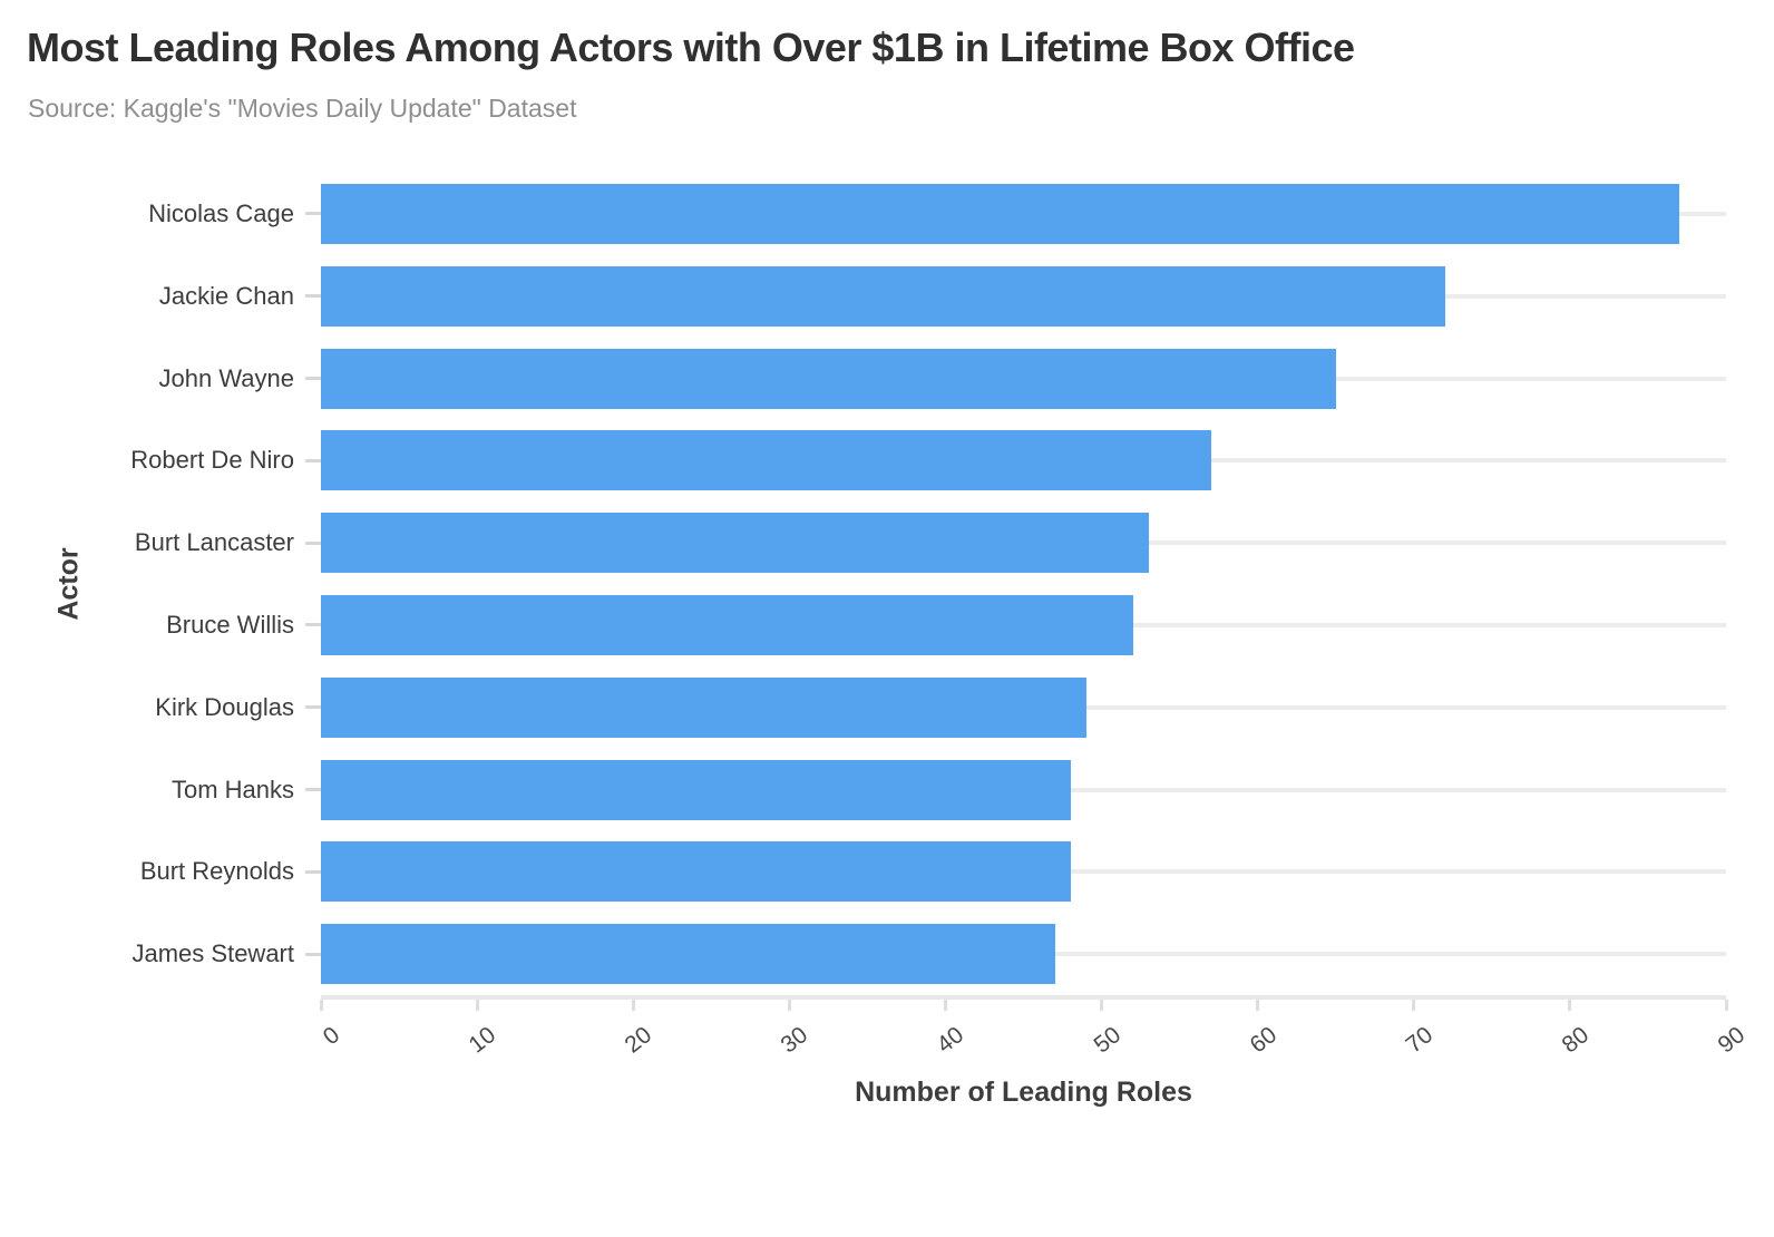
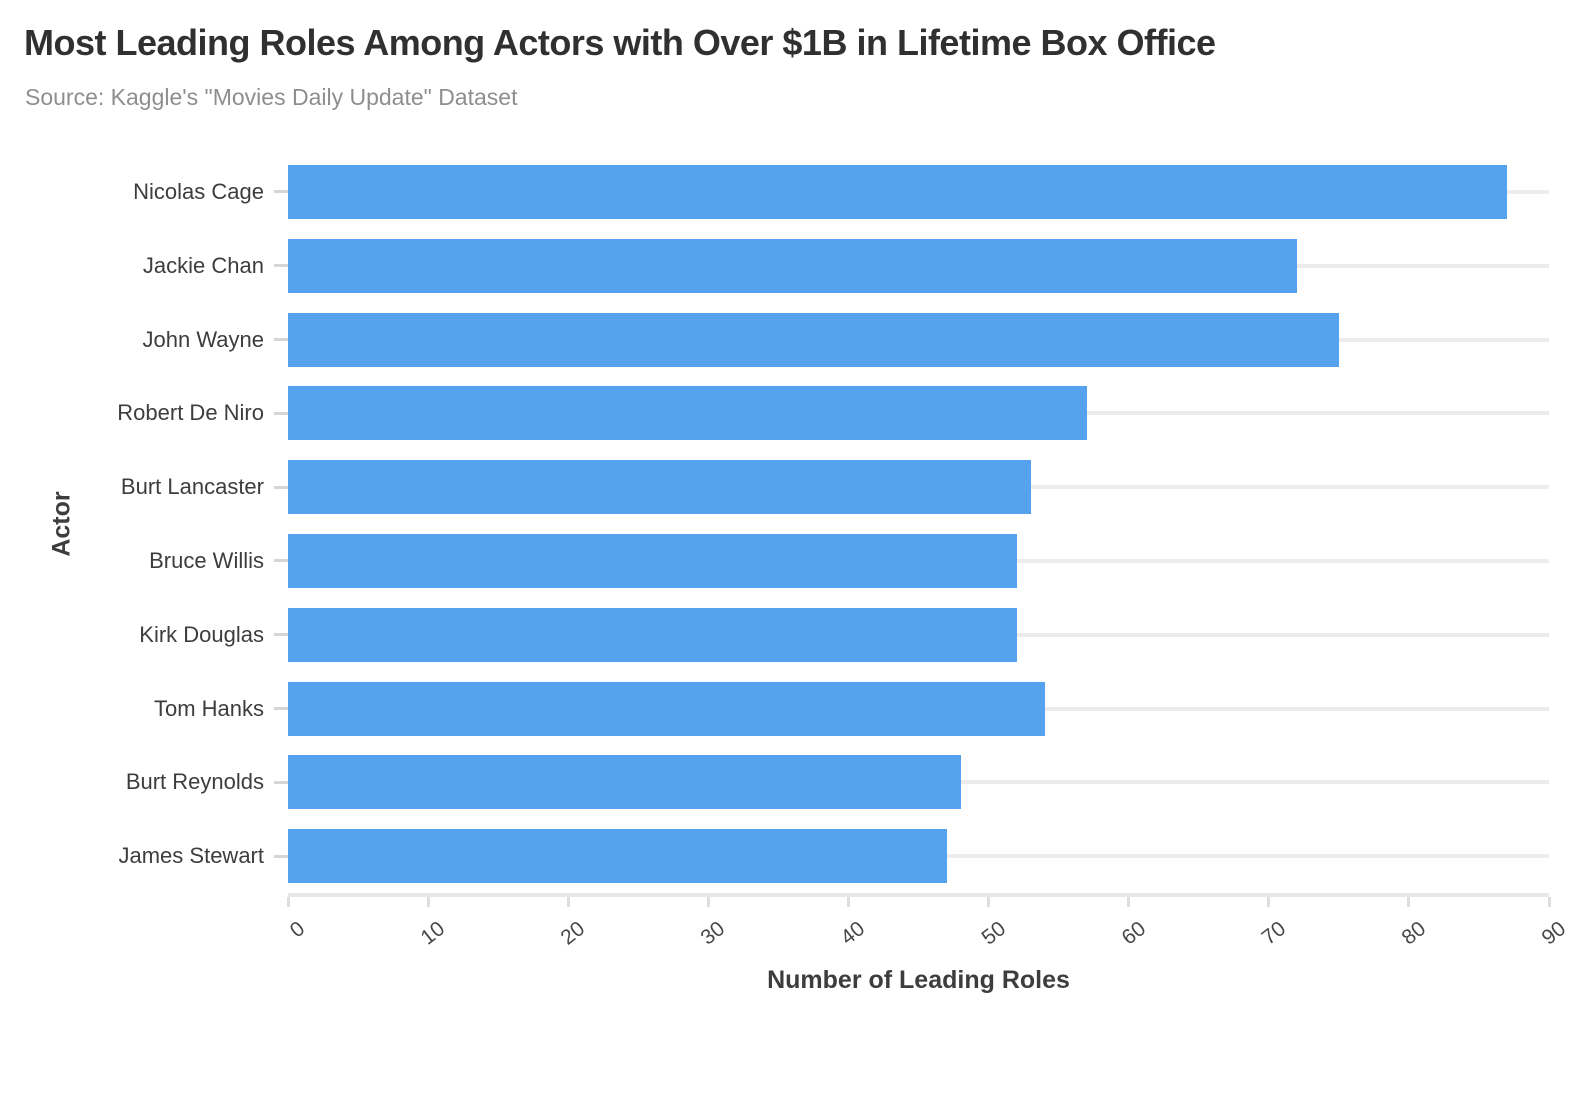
John Wayne: 65 -> 75
Kirk Douglas: 49 -> 52
Tom Hanks: 48 -> 54
